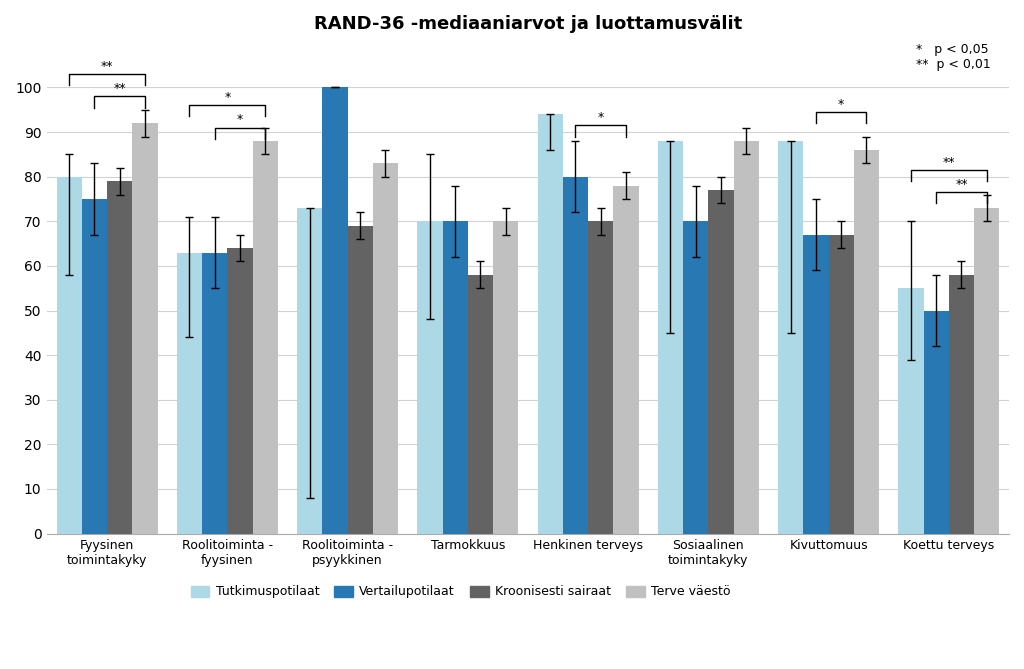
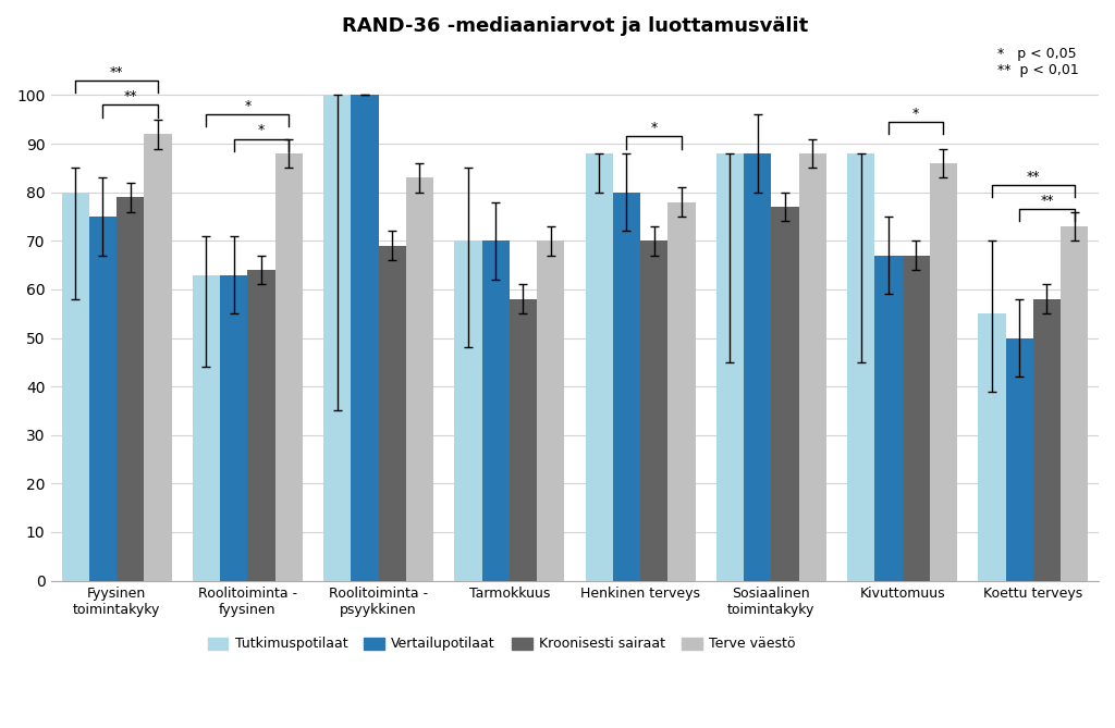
Tutkimuspotilaat/Roolitoiminta - psyykkinen: 73 -> 100
Tutkimuspotilaat/Henkinen terveys: 94 -> 88
Vertailupotilaat/Sosiaalinen toimintakyky: 70 -> 88
